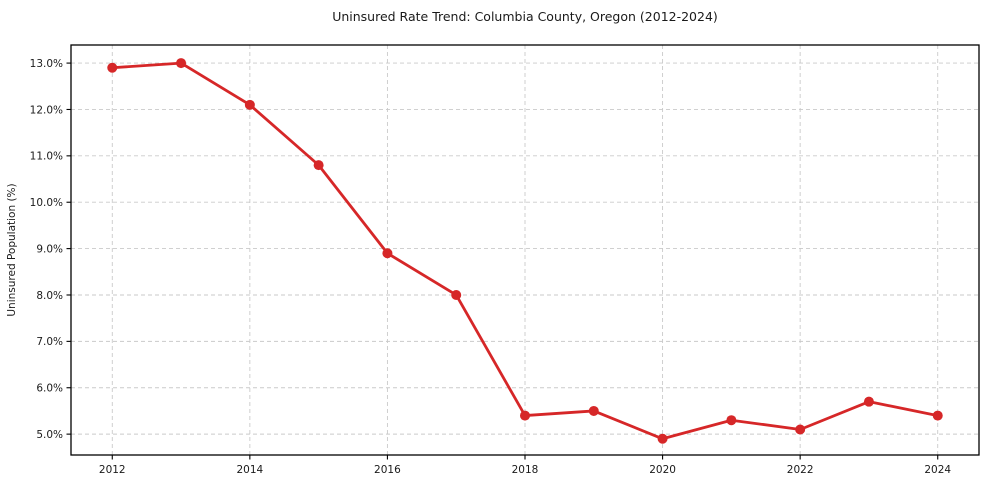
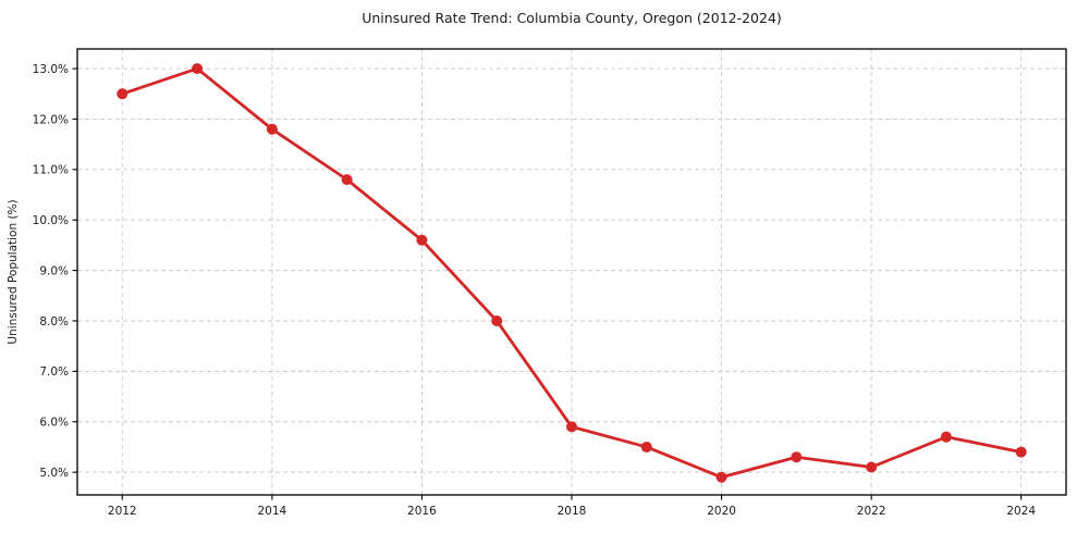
2012: 12.9% -> 12.5%
2014: 12.1% -> 11.8%
2016: 8.9% -> 9.6%
2018: 5.4% -> 5.9%
